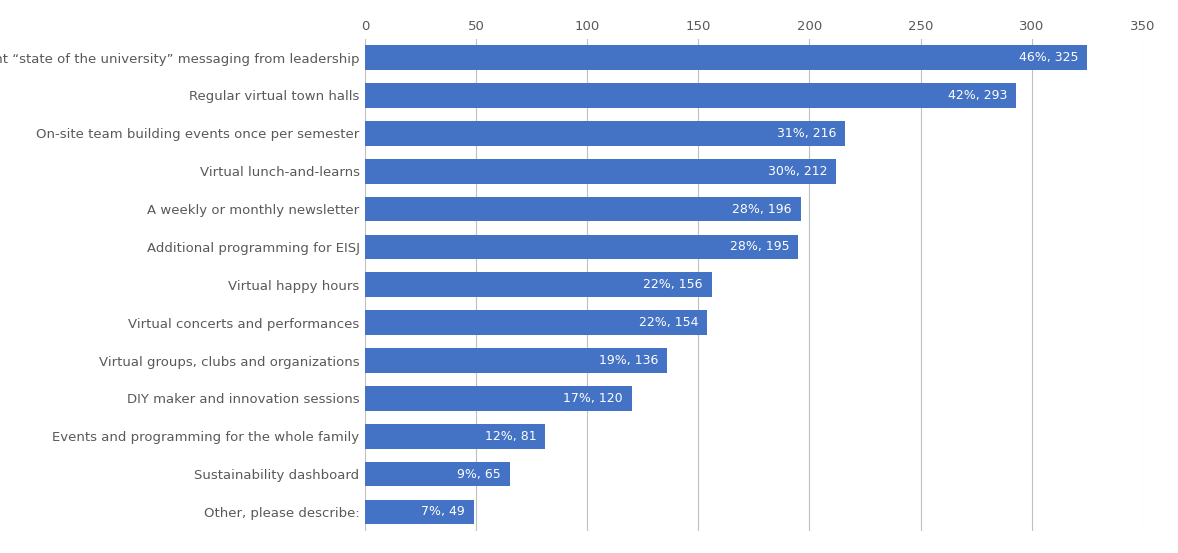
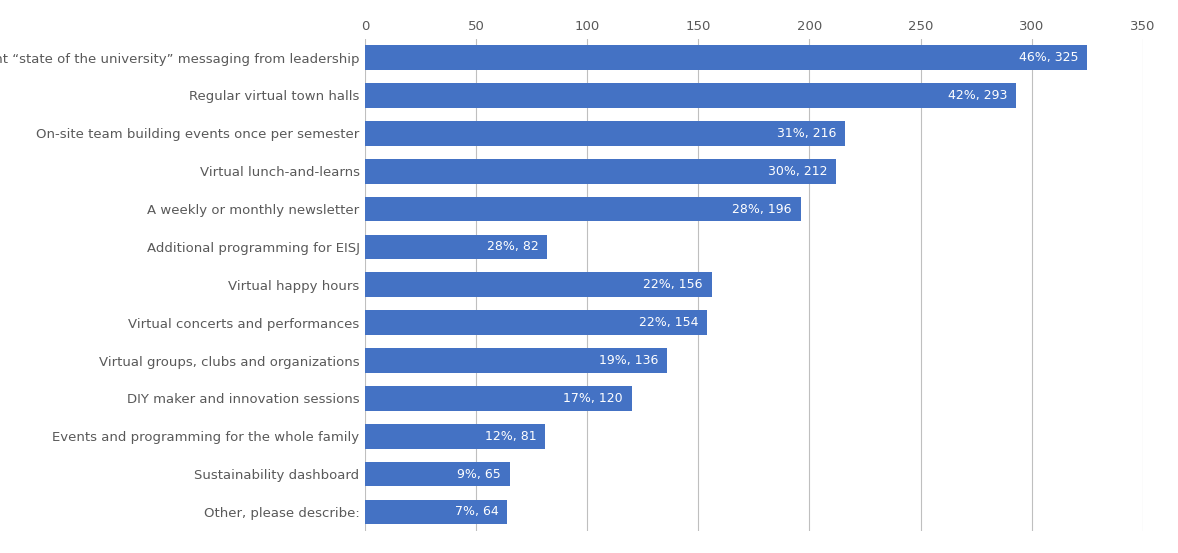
Additional programming for EISJ: 195 -> 82
Other, please describe:: 49 -> 64
